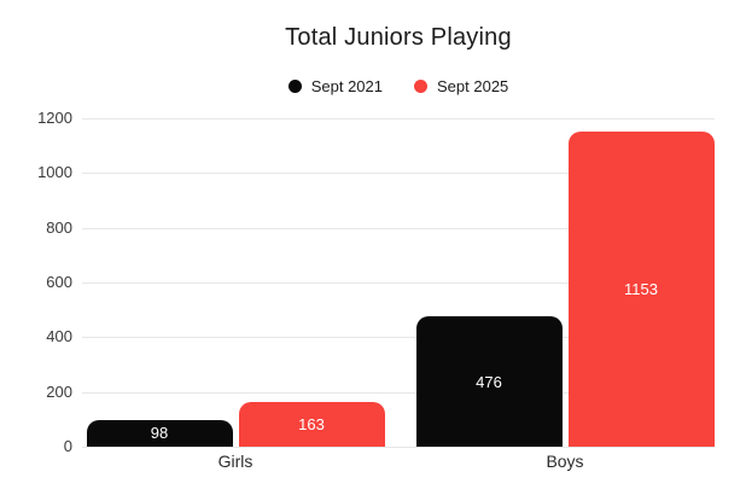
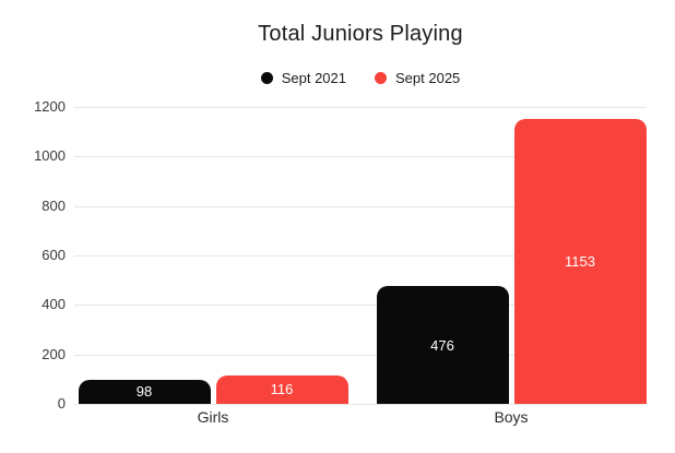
Sept 2025/Girls: 163 -> 116
